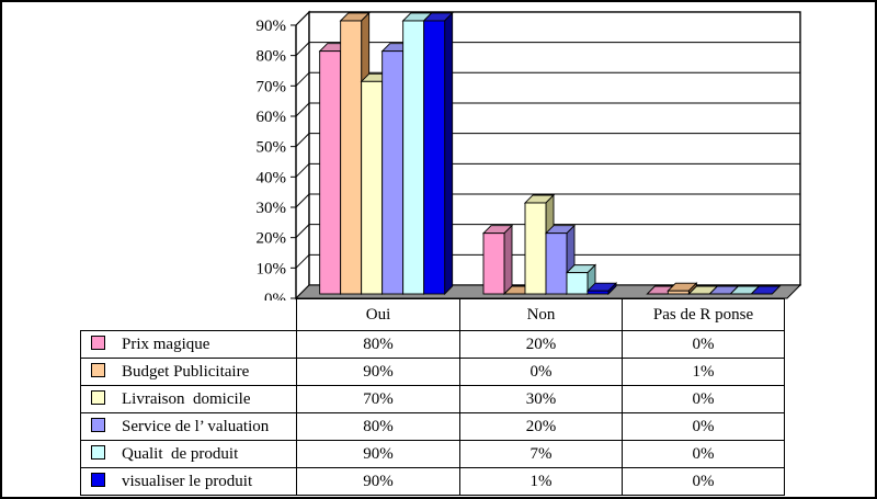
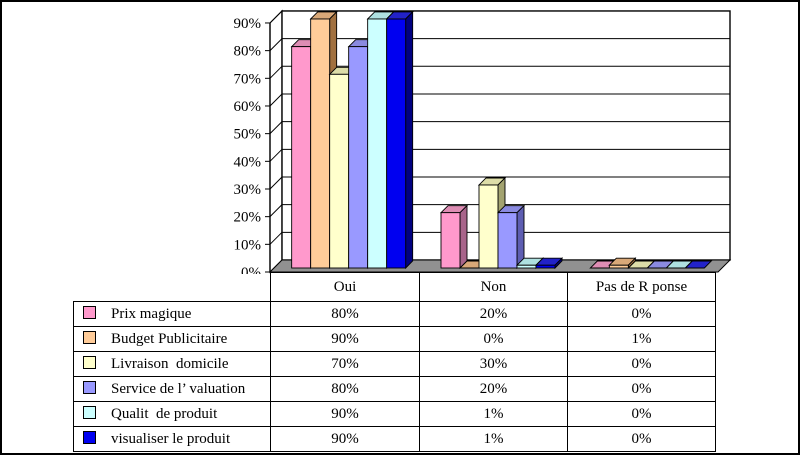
Qualit de produit/Non: 7% -> 1%
